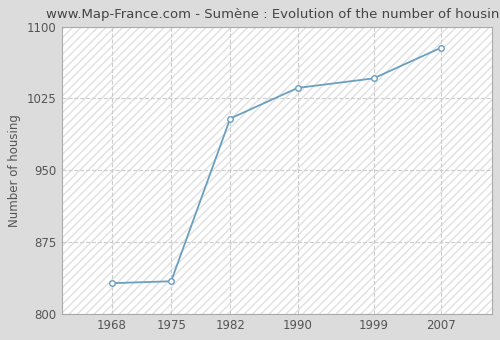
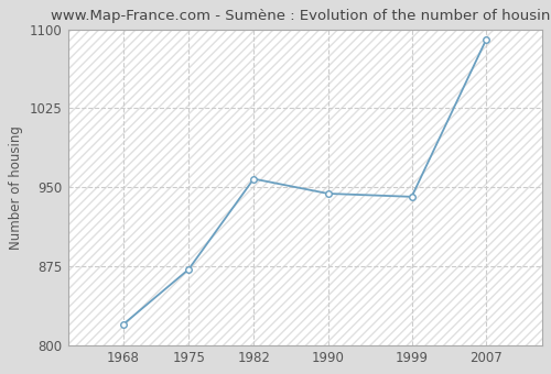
1968: 832 -> 820
1975: 834 -> 872
1982: 1004 -> 958
1990: 1036 -> 944
1999: 1046 -> 941
2007: 1078 -> 1090
